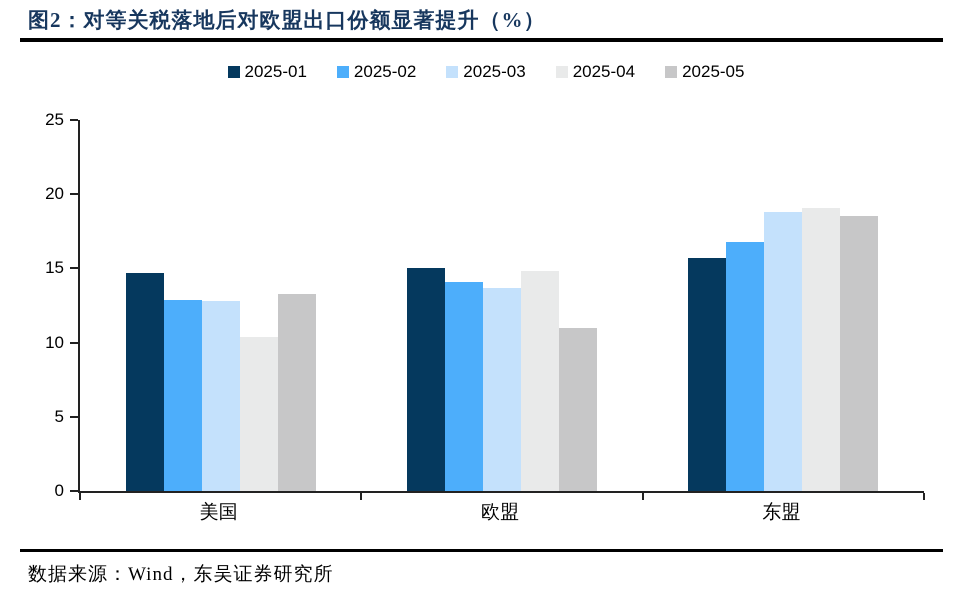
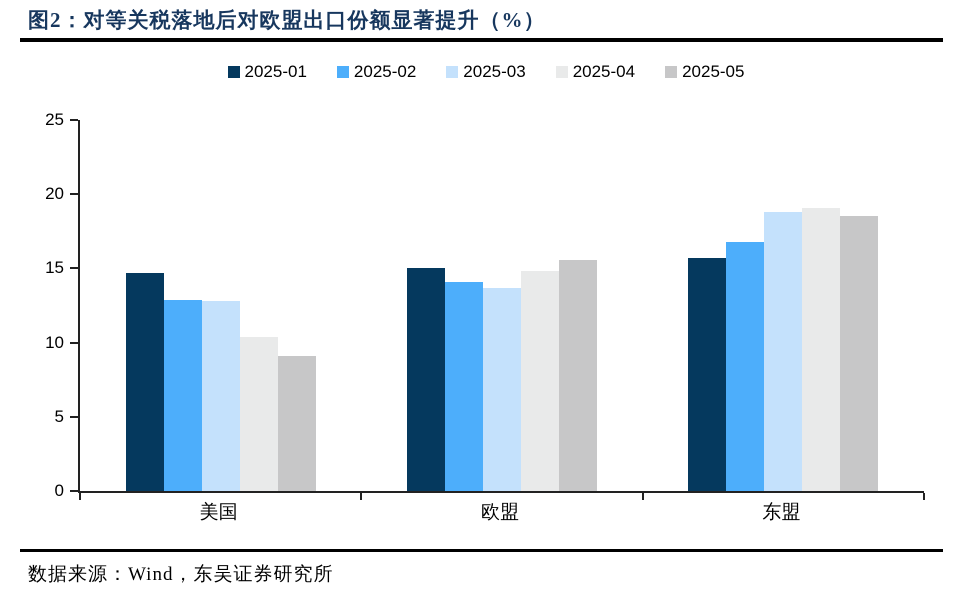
2025-05/美国: 13.3 -> 9.1
2025-05/欧盟: 11.0 -> 15.6
